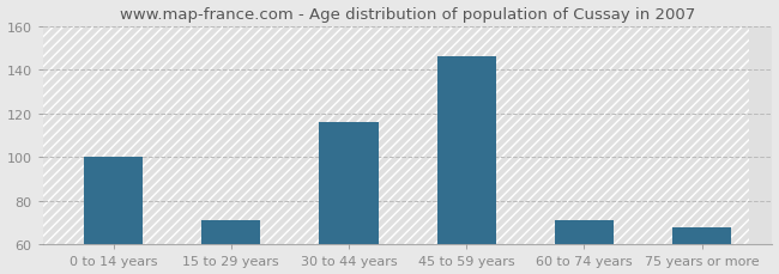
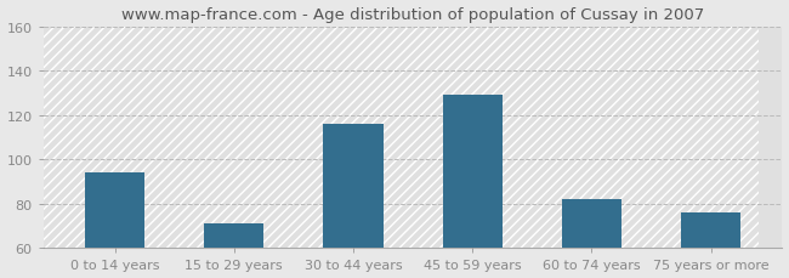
0 to 14 years: 100 -> 94
45 to 59 years: 146 -> 129
60 to 74 years: 71 -> 82
75 years or more: 68 -> 76
